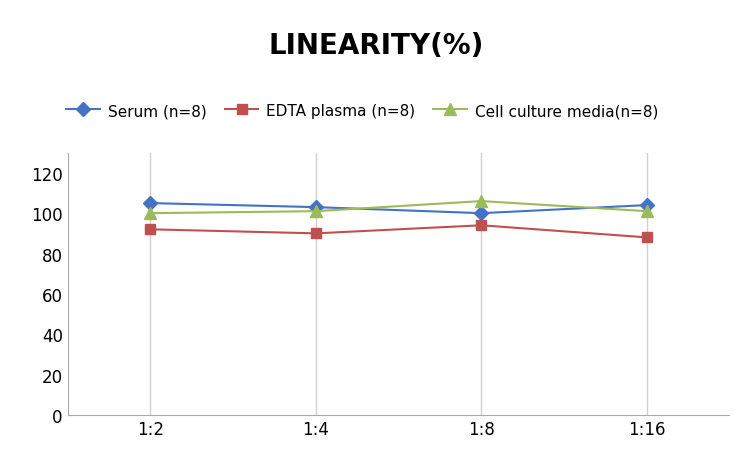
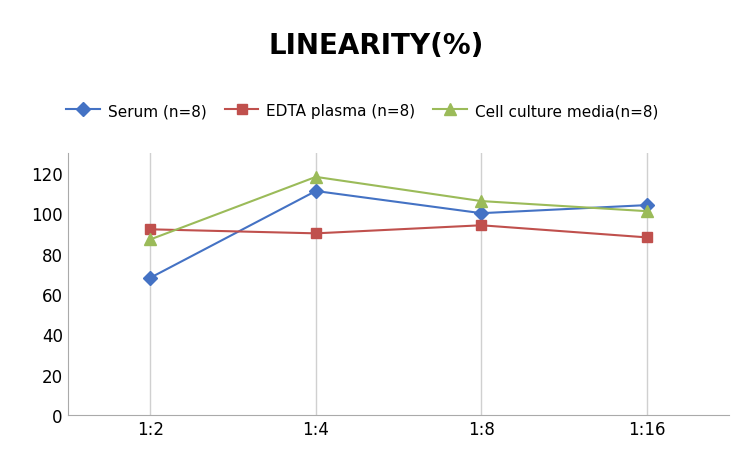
Serum (n=8)/1:2: 105 -> 68
Cell culture media(n=8)/1:2: 100 -> 87
Serum (n=8)/1:4: 103 -> 111
Cell culture media(n=8)/1:4: 101 -> 118
